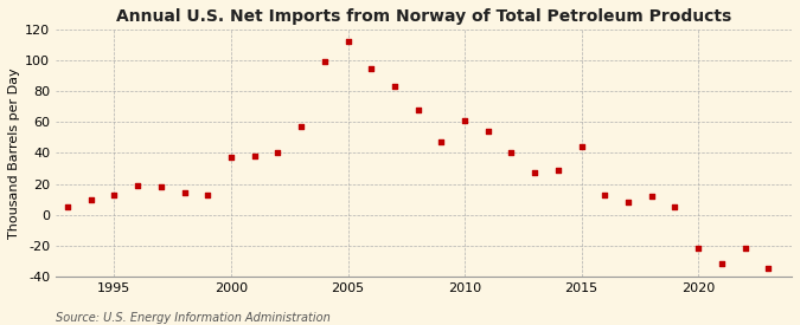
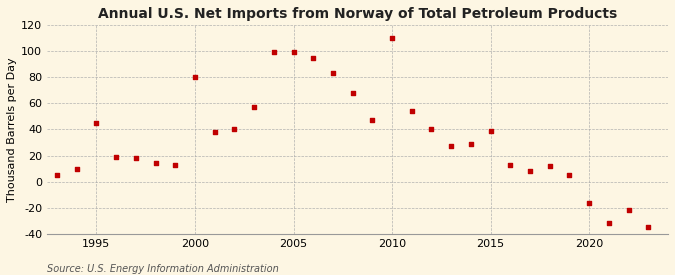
1995: 13 -> 45
2000: 37 -> 80
2005: 112 -> 99
2010: 61 -> 110
2015: 44 -> 39
2020: -22 -> -16
